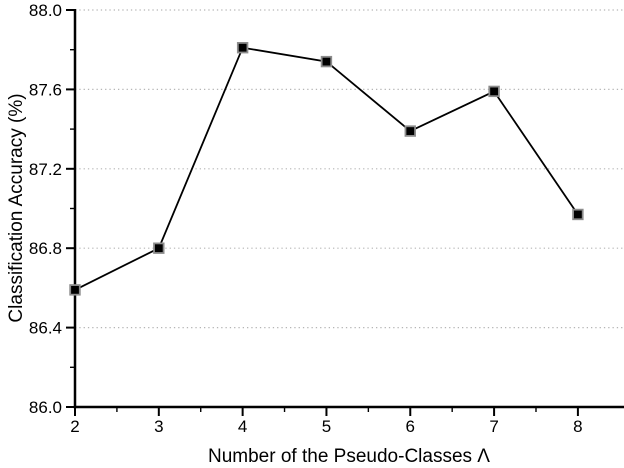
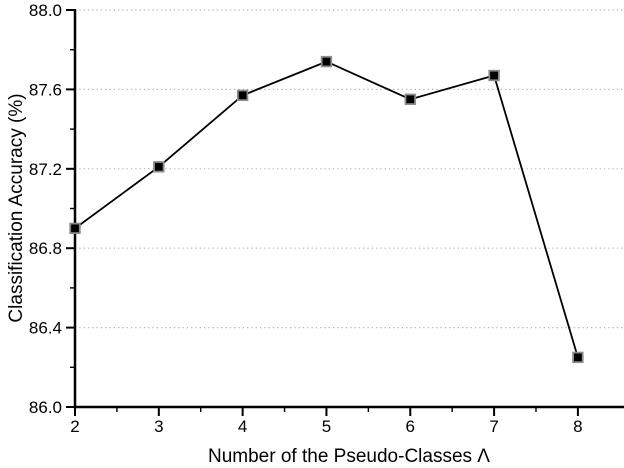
2: 86.59 -> 86.90
3: 86.80 -> 87.21
4: 87.81 -> 87.57
6: 87.39 -> 87.55
7: 87.59 -> 87.67
8: 86.97 -> 86.25
